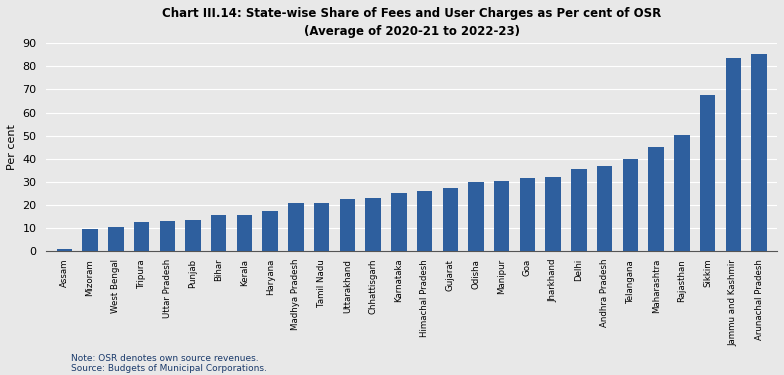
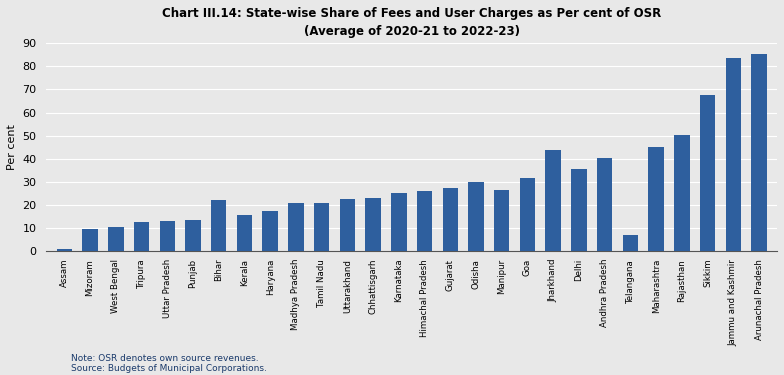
Bihar: 15.5 -> 22.0
Manipur: 30.5 -> 26.5
Jharkhand: 32.0 -> 44.0
Andhra Pradesh: 37.0 -> 40.5
Telangana: 40.0 -> 7.0
